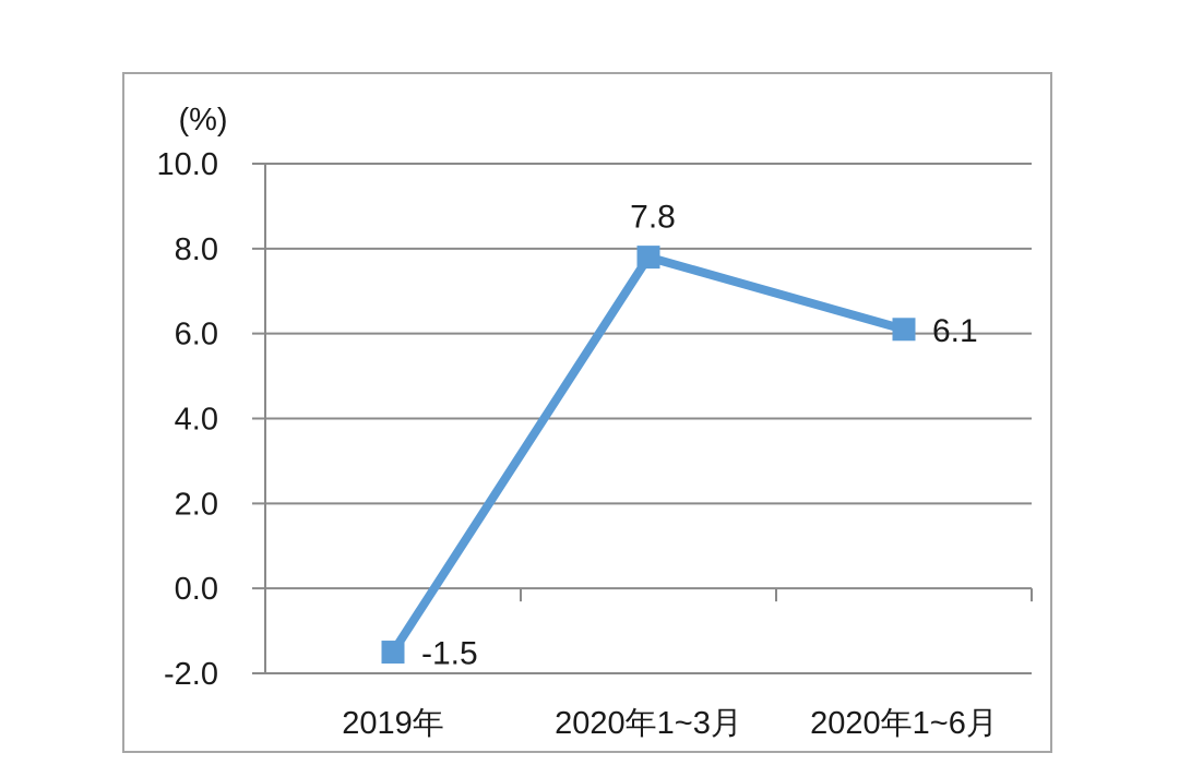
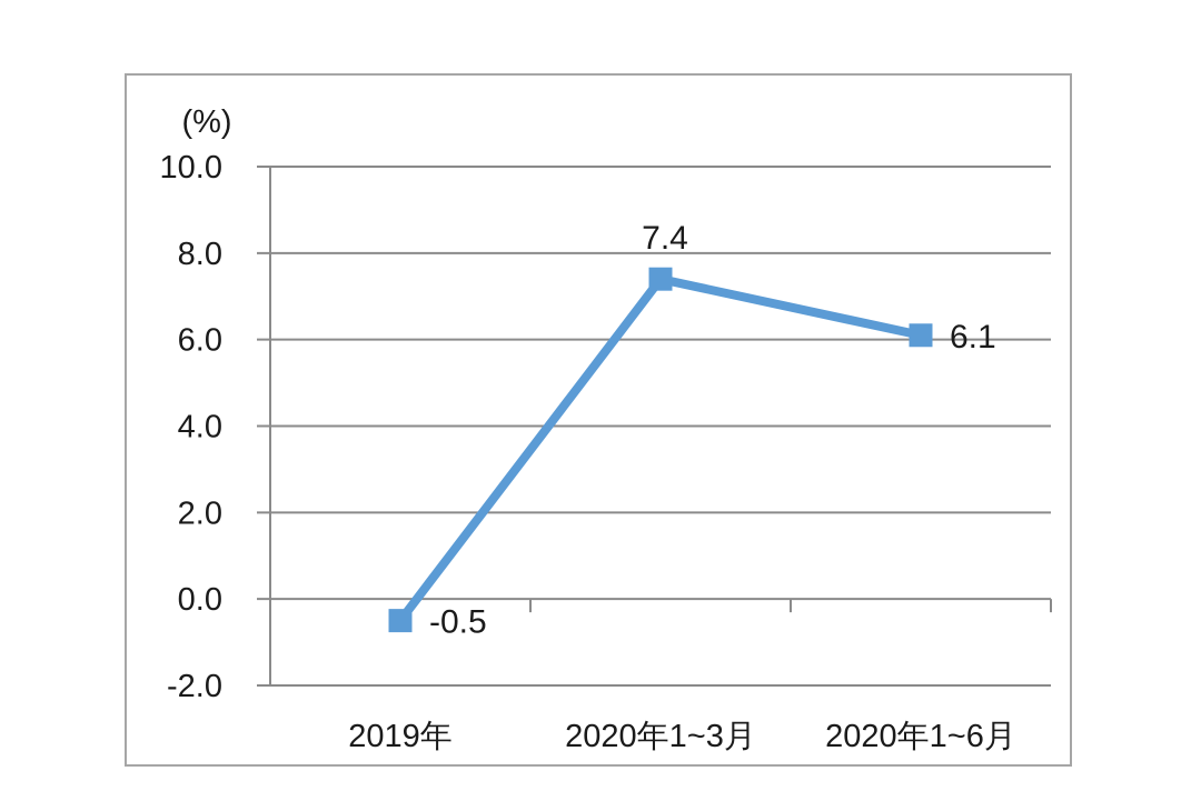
2019年: -1.5 -> -0.5
2020年1~3月: 7.8 -> 7.4
